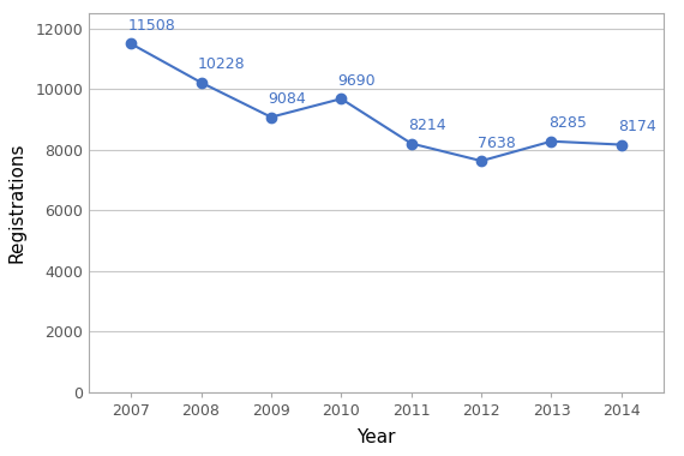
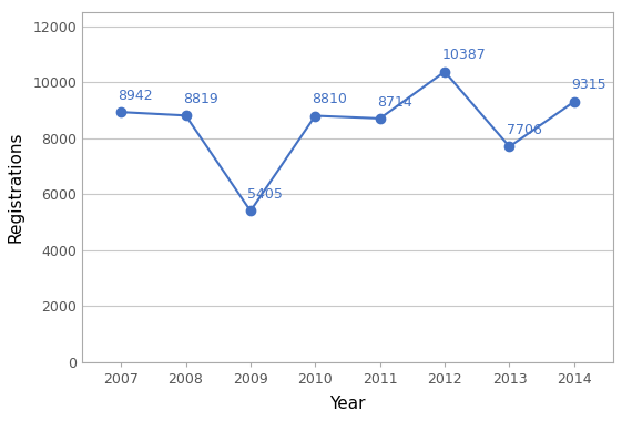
2007: 11508 -> 8942
2008: 10228 -> 8819
2009: 9084 -> 5405
2010: 9690 -> 8810
2011: 8214 -> 8714
2012: 7638 -> 10387
2013: 8285 -> 7706
2014: 8174 -> 9315
